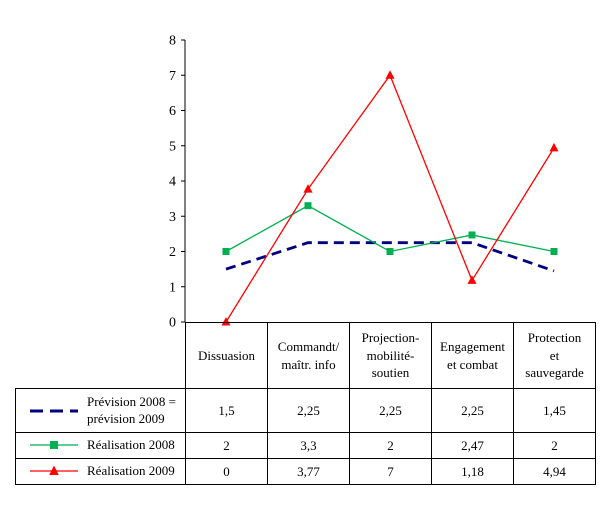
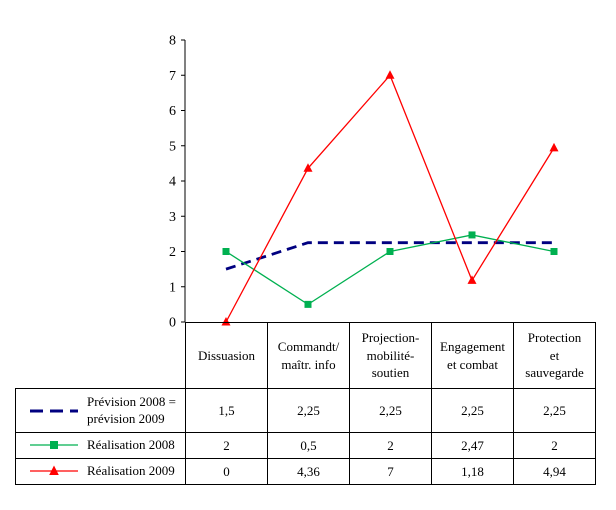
Réalisation 2008/Commandt/ maîtr. info: 3,3 -> 0,5
Réalisation 2009/Commandt/ maîtr. info: 3,77 -> 4,36
Prévision 2008 = prévision 2009/Protection et sauvegarde: 1,45 -> 2,25
